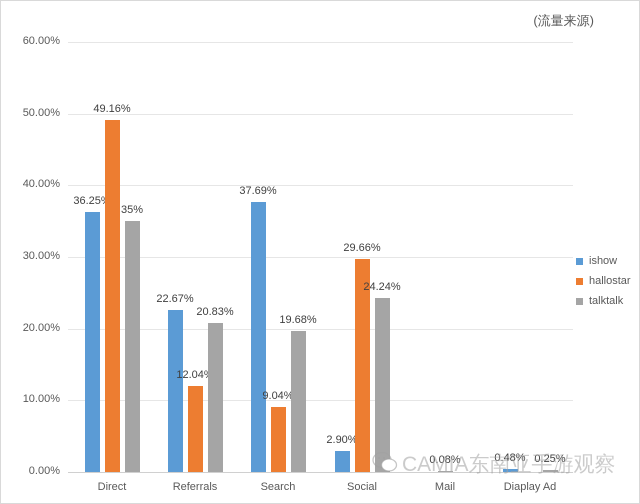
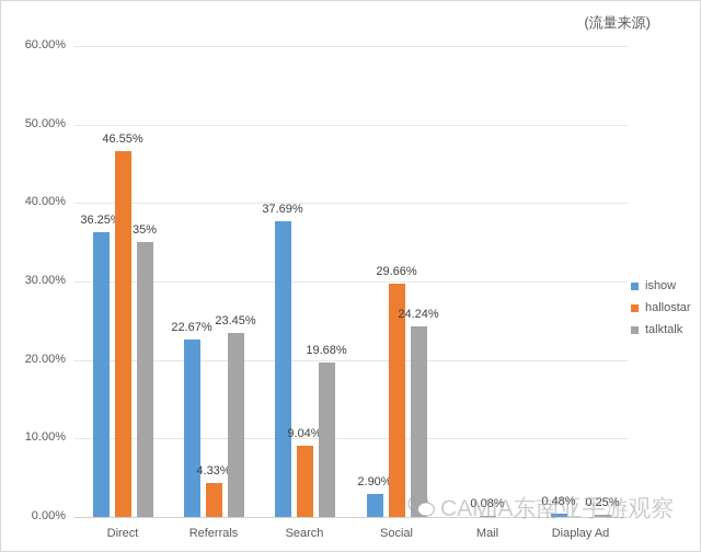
hallostar/Direct: 49.16% -> 46.55%
hallostar/Referrals: 12.04% -> 4.33%
talktalk/Referrals: 20.83% -> 23.45%
